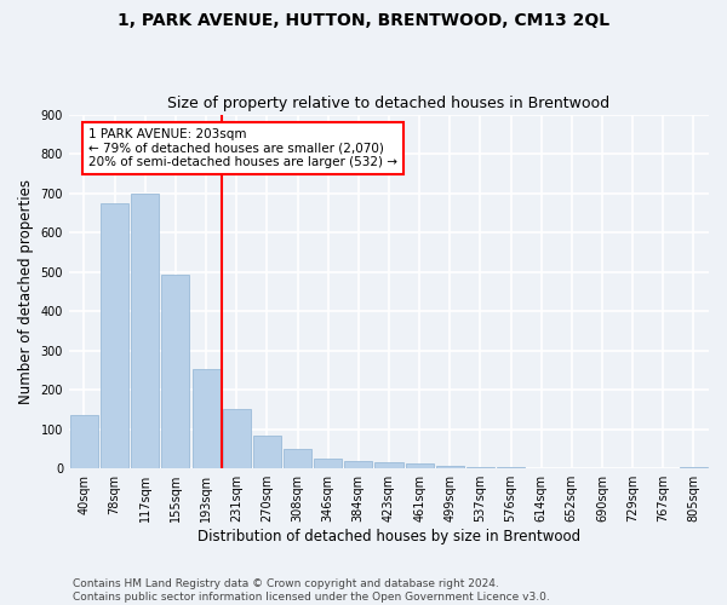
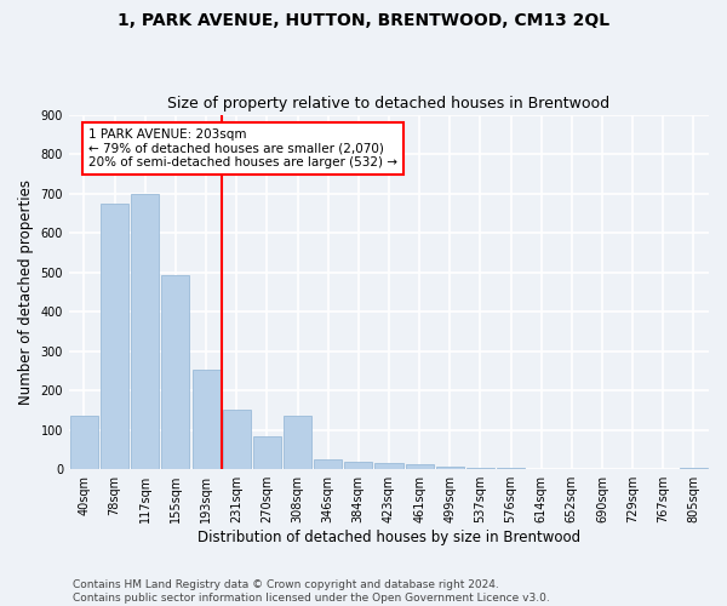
308sqm: 50 -> 135
